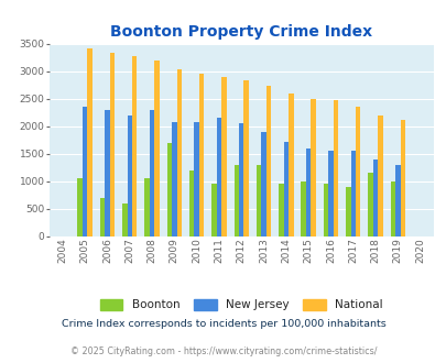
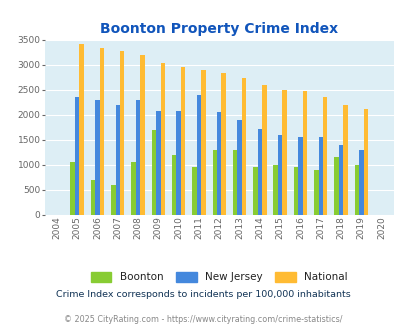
New Jersey/2011: 2150 -> 2400
